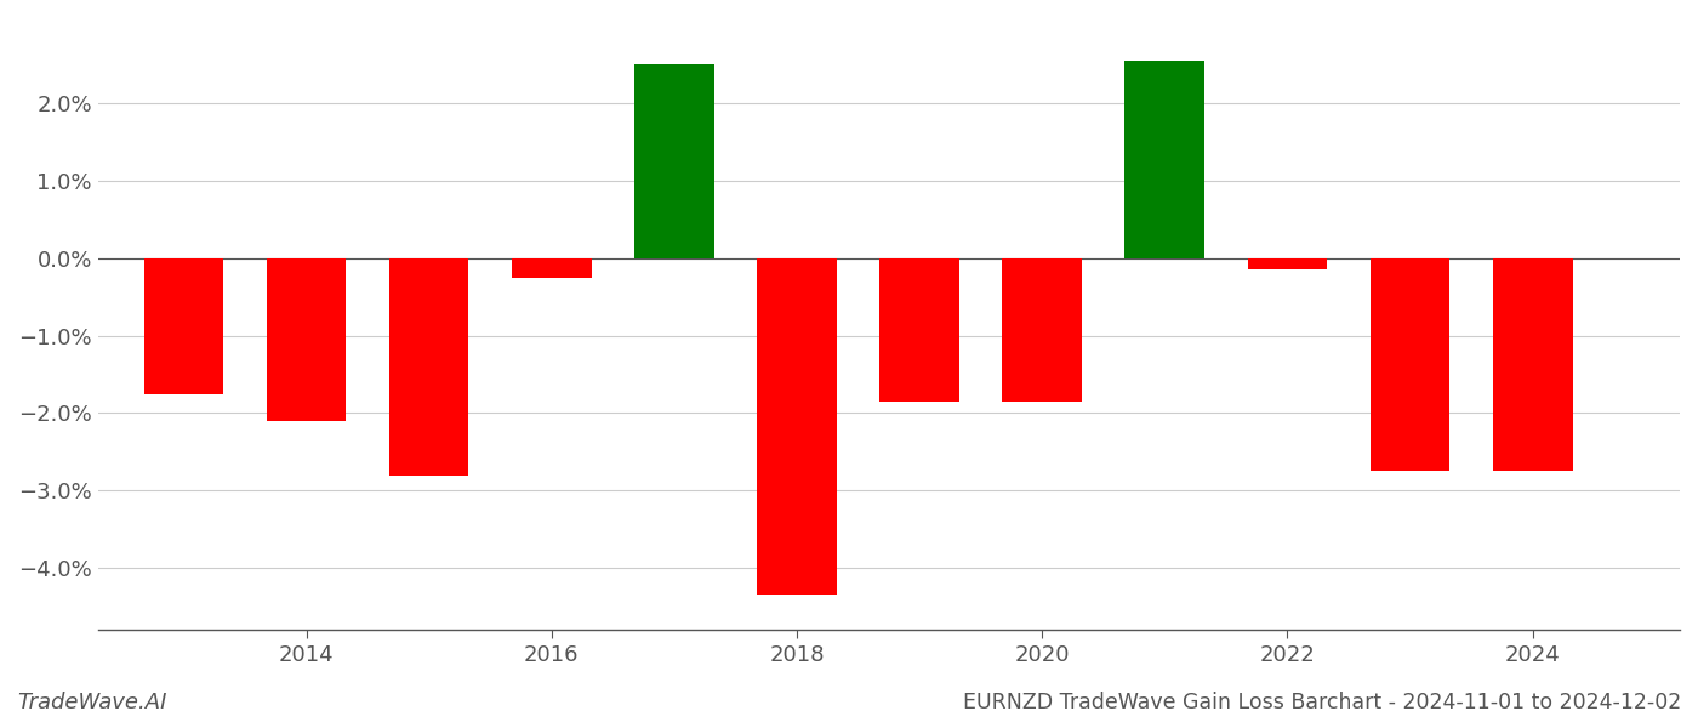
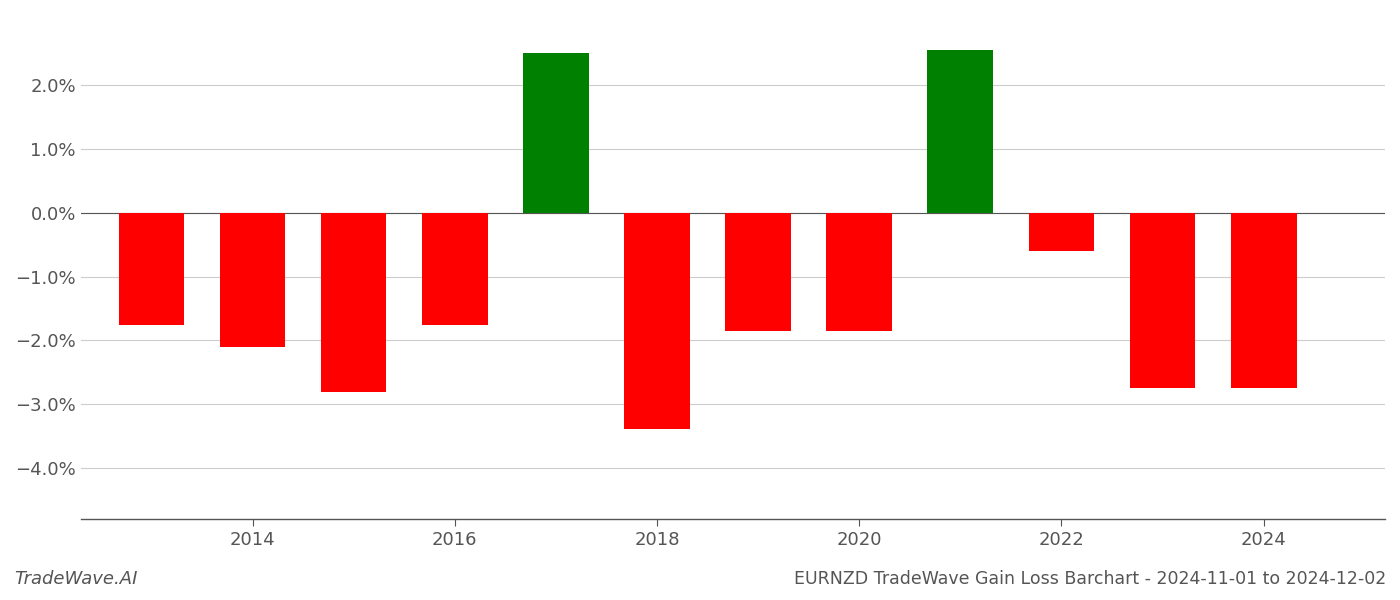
2016: -0.25% -> -1.76%
2018: -4.35% -> -3.38%
2022: -0.15% -> -0.60%
